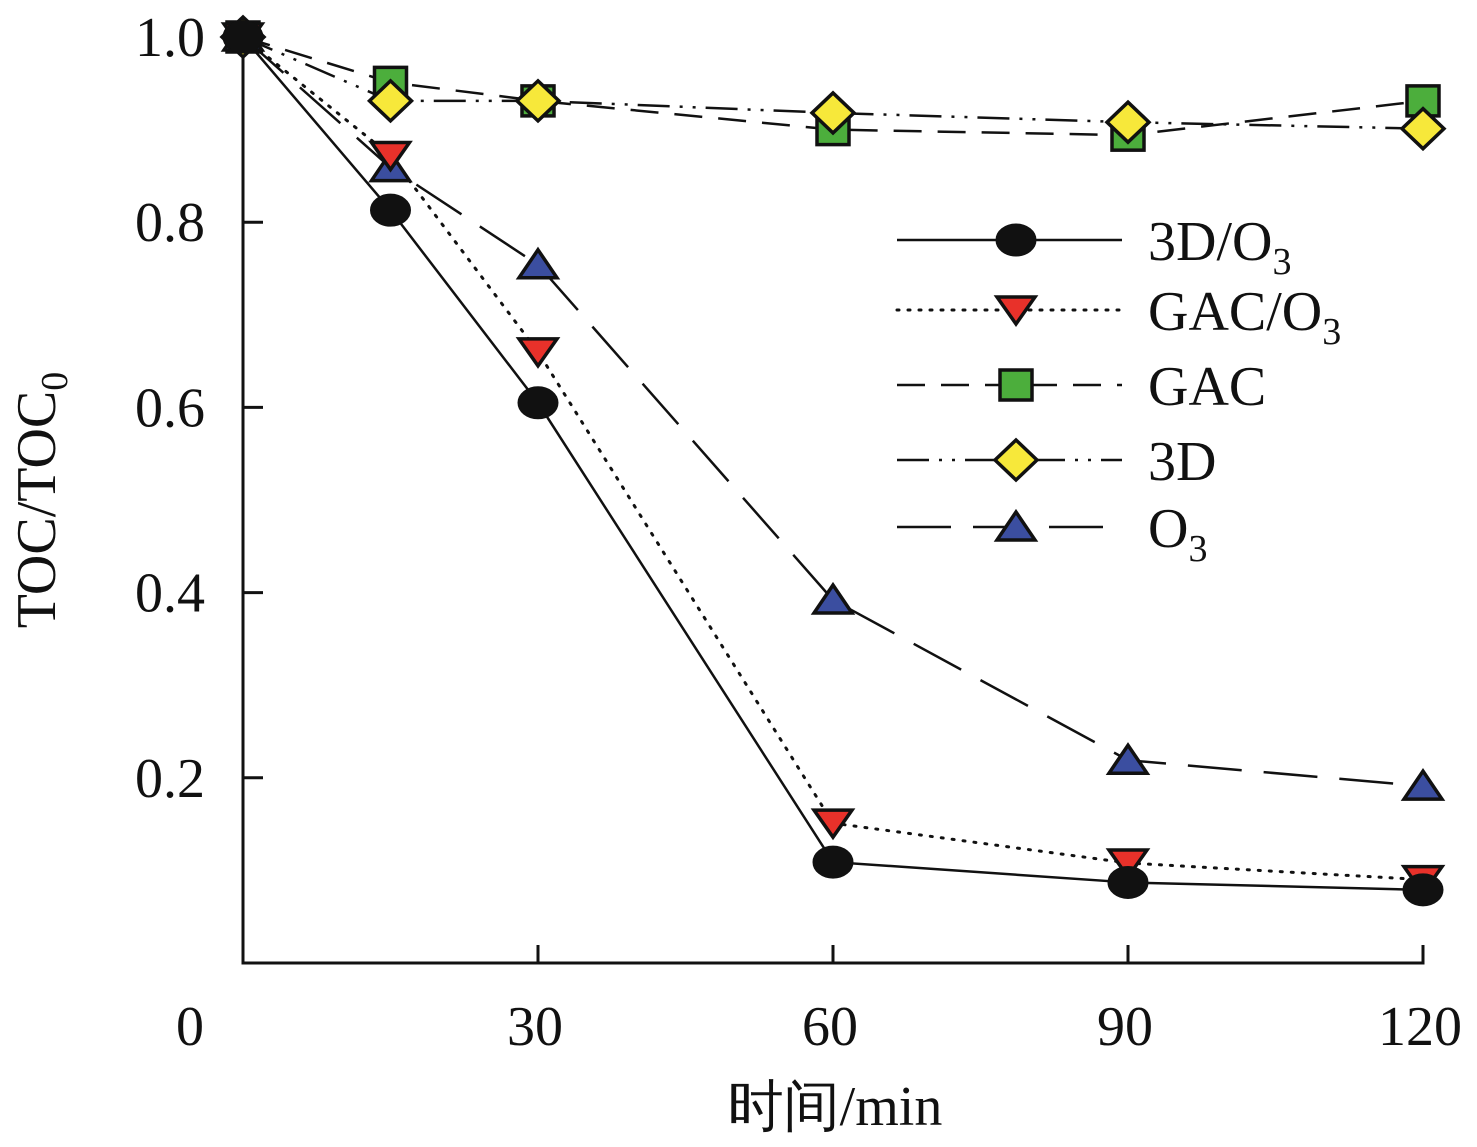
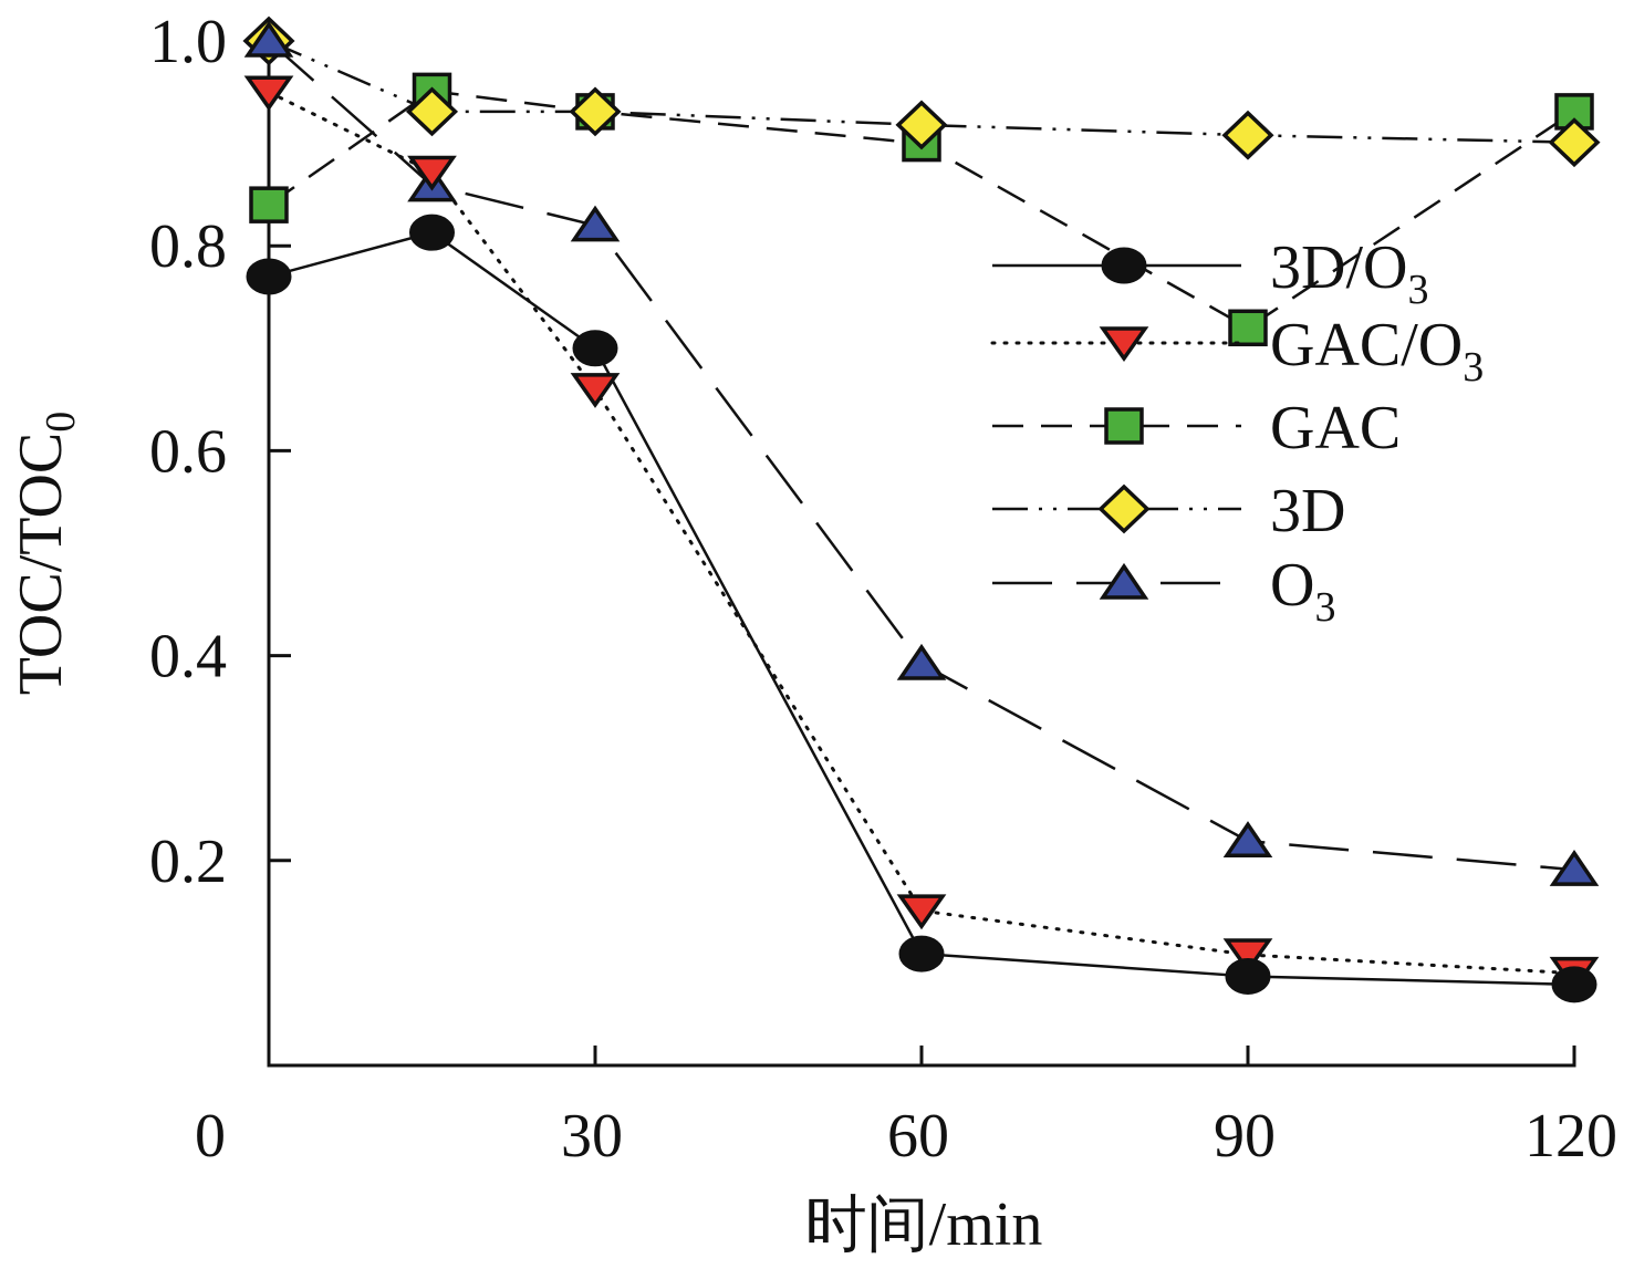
3D/O3/0: 1.00 -> 0.77
GAC/O3/0: 1.00 -> 0.95
GAC/0: 1.00 -> 0.84
3D/O3/30: 0.60 -> 0.70
O3/30: 0.75 -> 0.82
GAC/90: 0.89 -> 0.72
